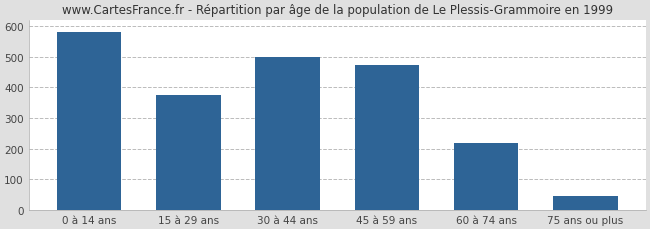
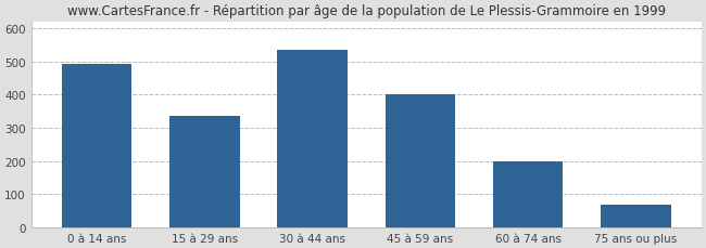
0 à 14 ans: 580 -> 492
15 à 29 ans: 375 -> 336
30 à 44 ans: 500 -> 534
45 à 59 ans: 475 -> 400
60 à 74 ans: 220 -> 200
75 ans ou plus: 45 -> 67
